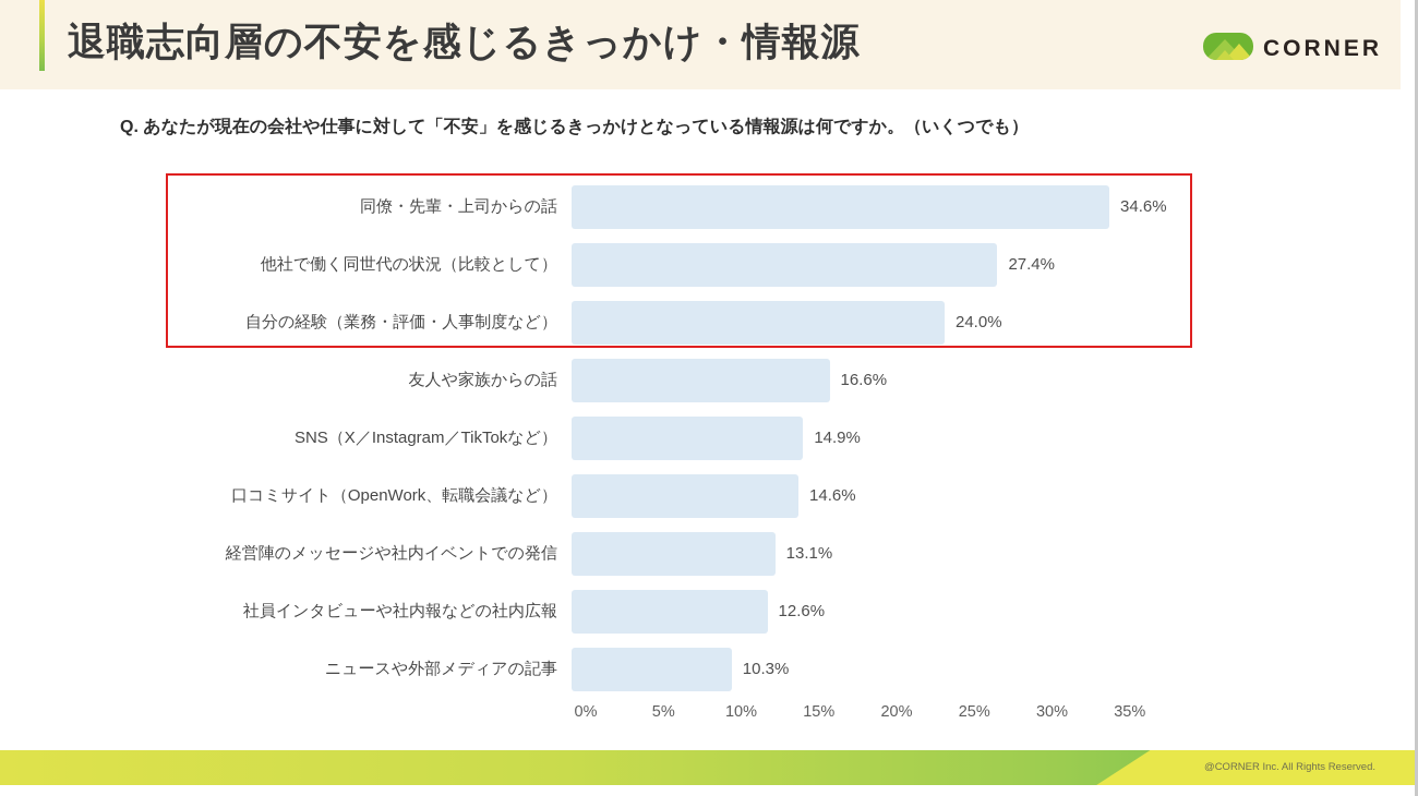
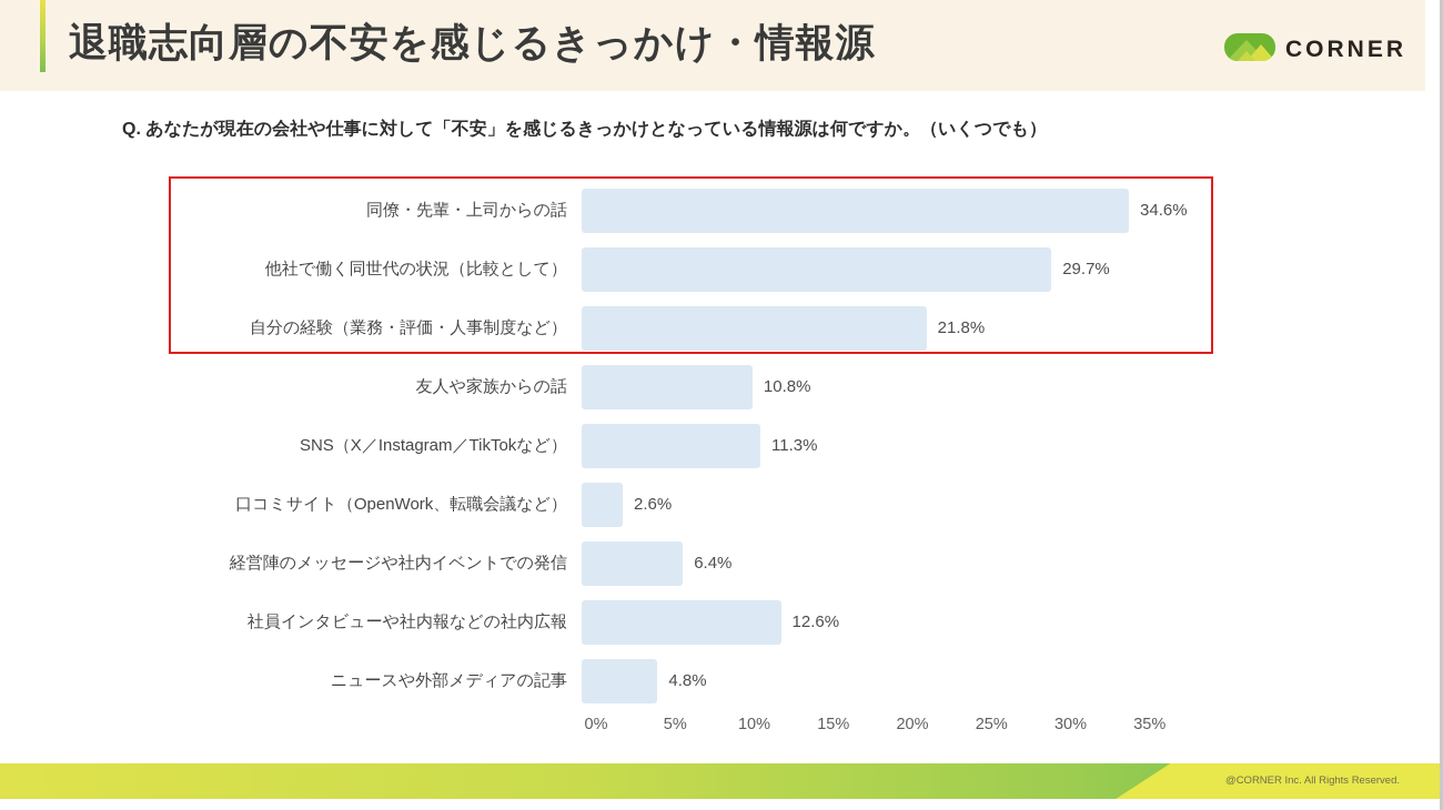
他社で働く同世代の状況（比較として）: 27.4% -> 29.7%
自分の経験（業務・評価・人事制度など）: 24.0% -> 21.8%
友人や家族からの話: 16.6% -> 10.8%
SNS（X／Instagram／TikTokなど）: 14.9% -> 11.3%
口コミサイト（OpenWork、転職会議など）: 14.6% -> 2.6%
経営陣のメッセージや社内イベントでの発信: 13.1% -> 6.4%
ニュースや外部メディアの記事: 10.3% -> 4.8%
